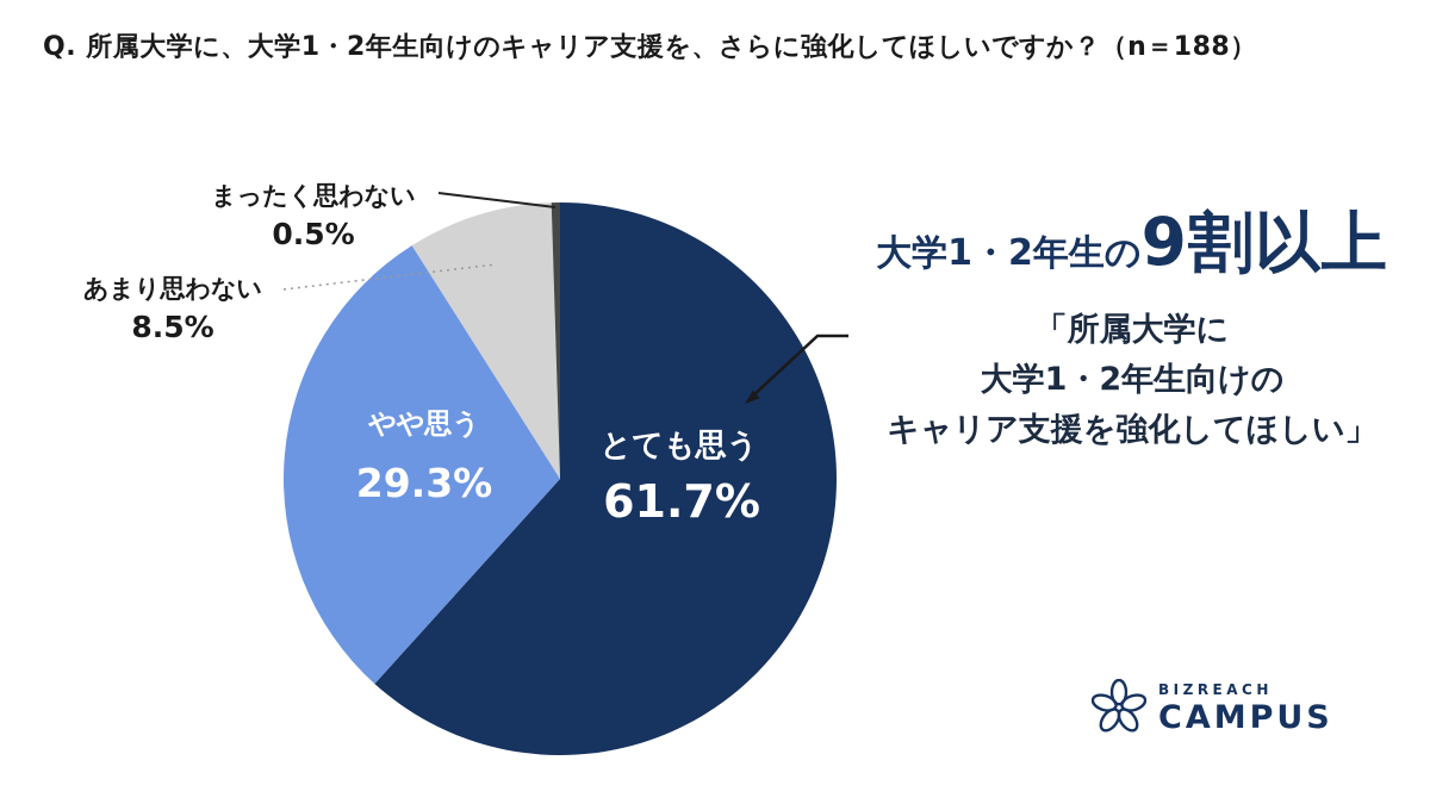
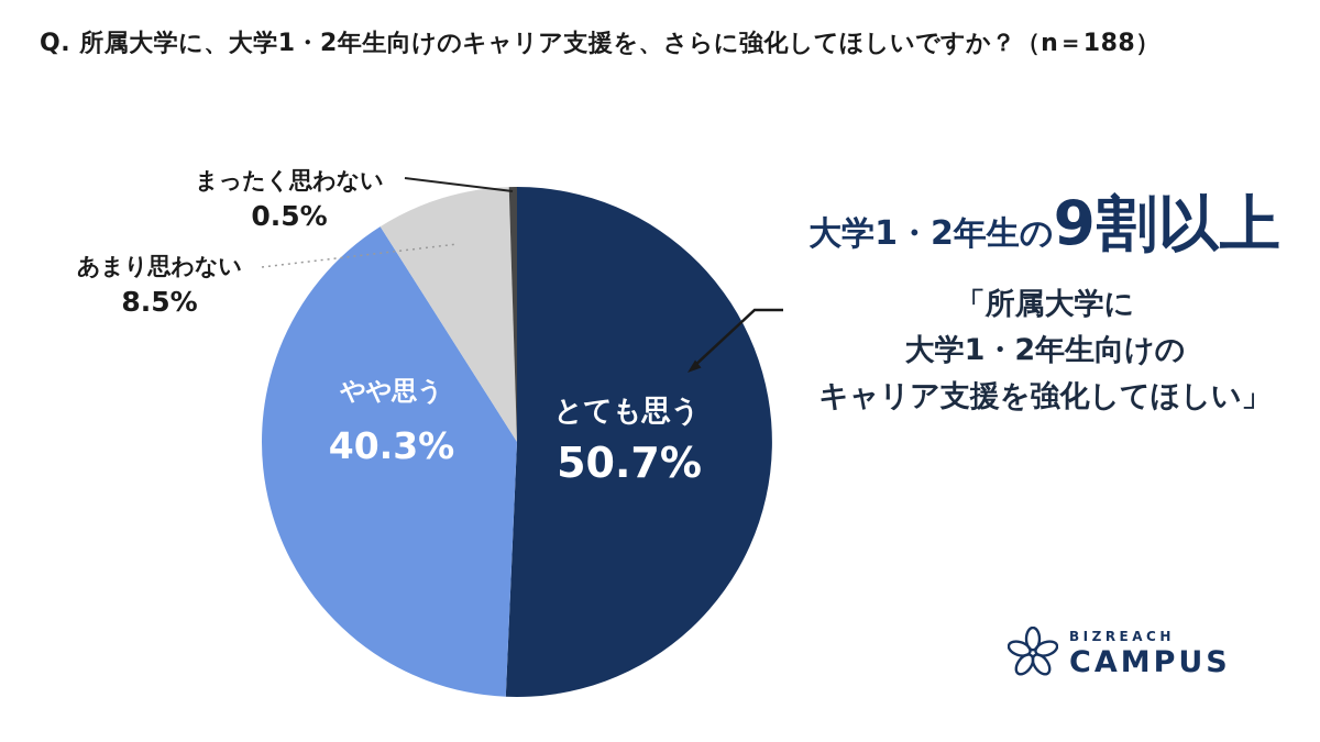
とても思う: 61.7% -> 50.7%
やや思う: 29.3% -> 40.3%
